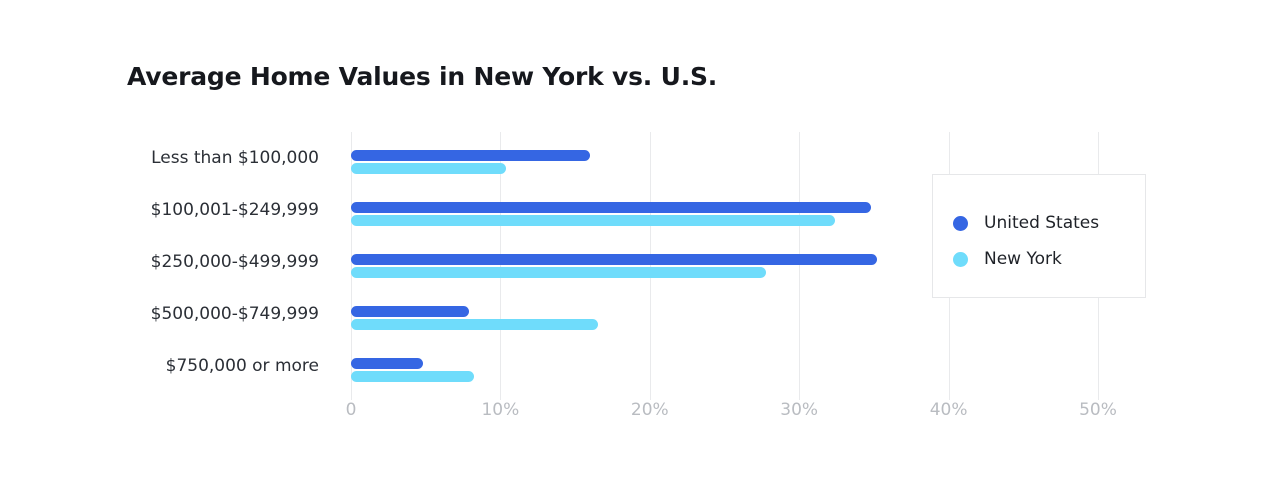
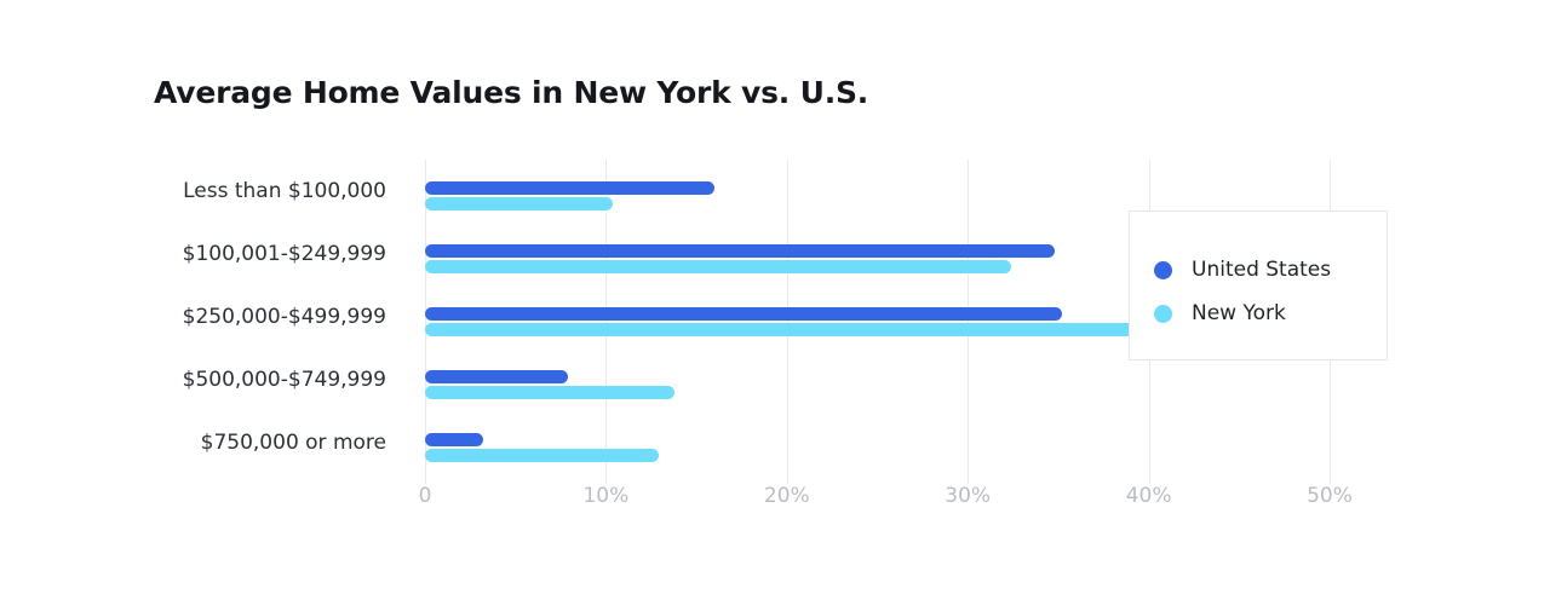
New York/$250,000-$499,999: 27.8% -> 47.4%
New York/$500,000-$749,999: 16.5% -> 13.8%
United States/$750,000 or more: 4.8% -> 3.2%
New York/$750,000 or more: 8.2% -> 12.9%
